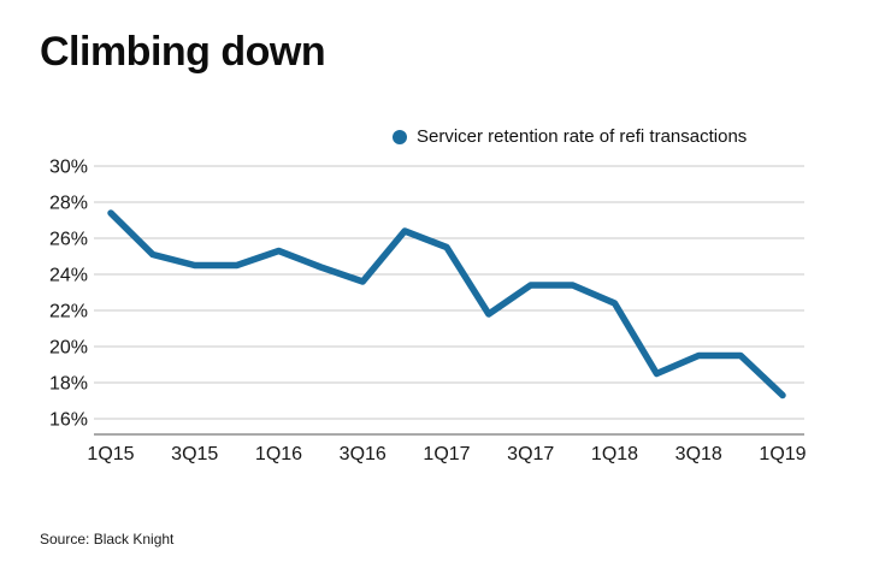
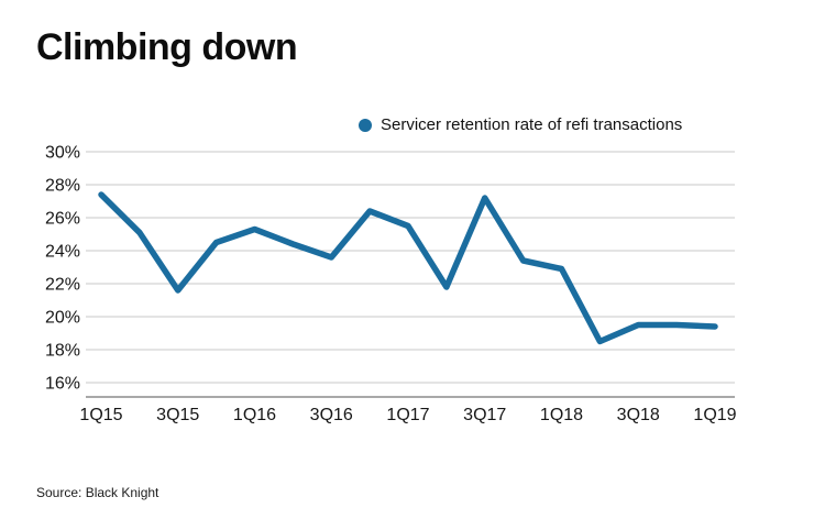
3Q15: 24.5% -> 21.6%
3Q17: 23.4% -> 27.2%
1Q18: 22.4% -> 22.9%
1Q19: 17.3% -> 19.4%
